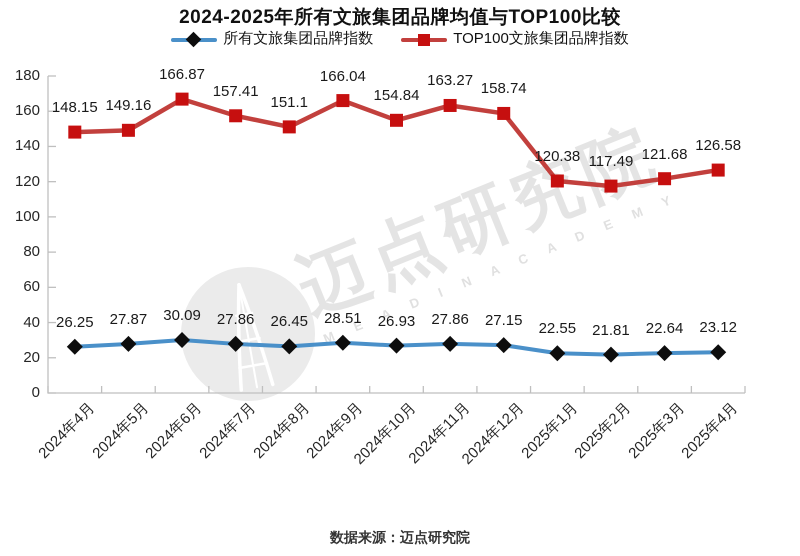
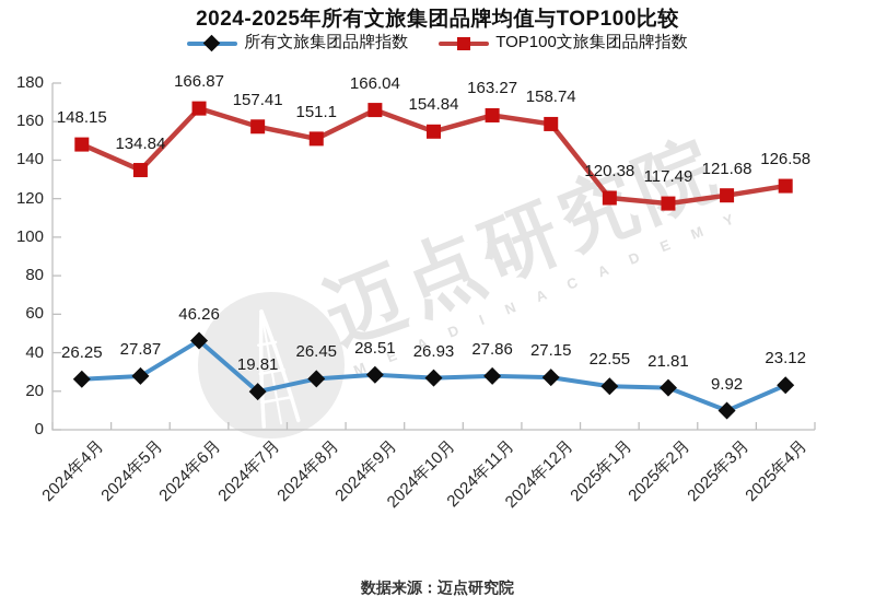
TOP100文旅集团品牌指数/2024年5月: 149.16 -> 134.84
所有文旅集团品牌指数/2024年6月: 30.09 -> 46.26
所有文旅集团品牌指数/2024年7月: 27.86 -> 19.81
所有文旅集团品牌指数/2025年3月: 22.64 -> 9.92
